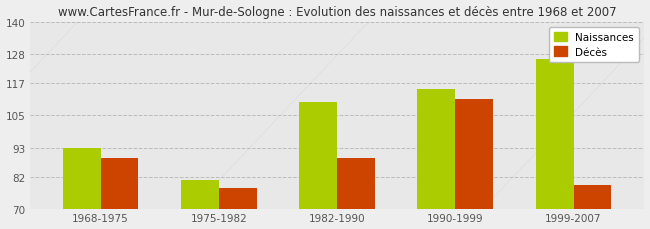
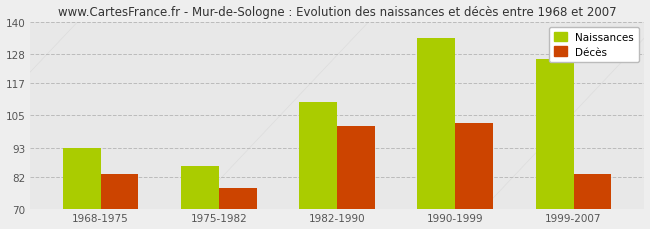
Décès/1968-1975: 89 -> 83
Naissances/1975-1982: 81 -> 86
Décès/1982-1990: 89 -> 101
Naissances/1990-1999: 115 -> 134
Décès/1990-1999: 111 -> 102
Décès/1999-2007: 79 -> 83
